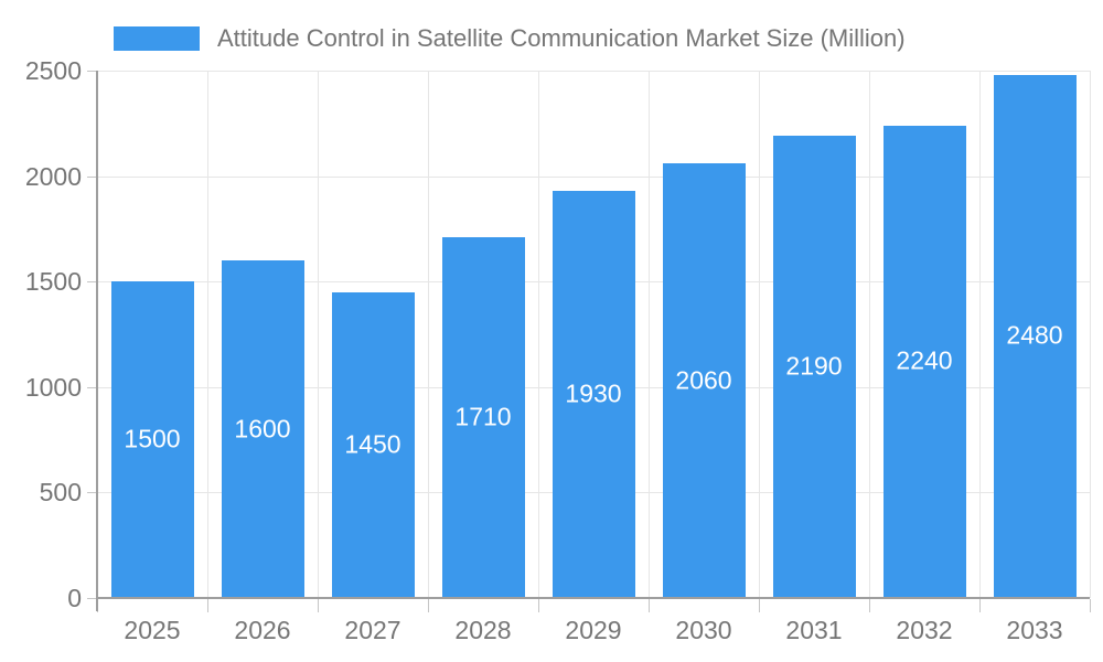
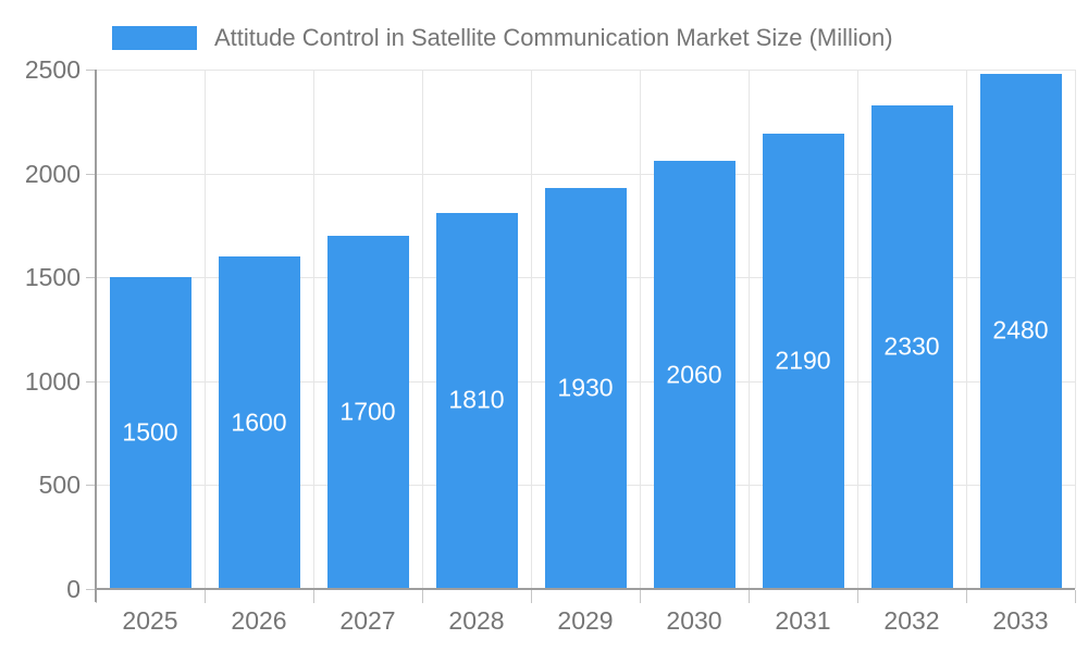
2027: 1450 -> 1700
2028: 1710 -> 1810
2032: 2240 -> 2330
